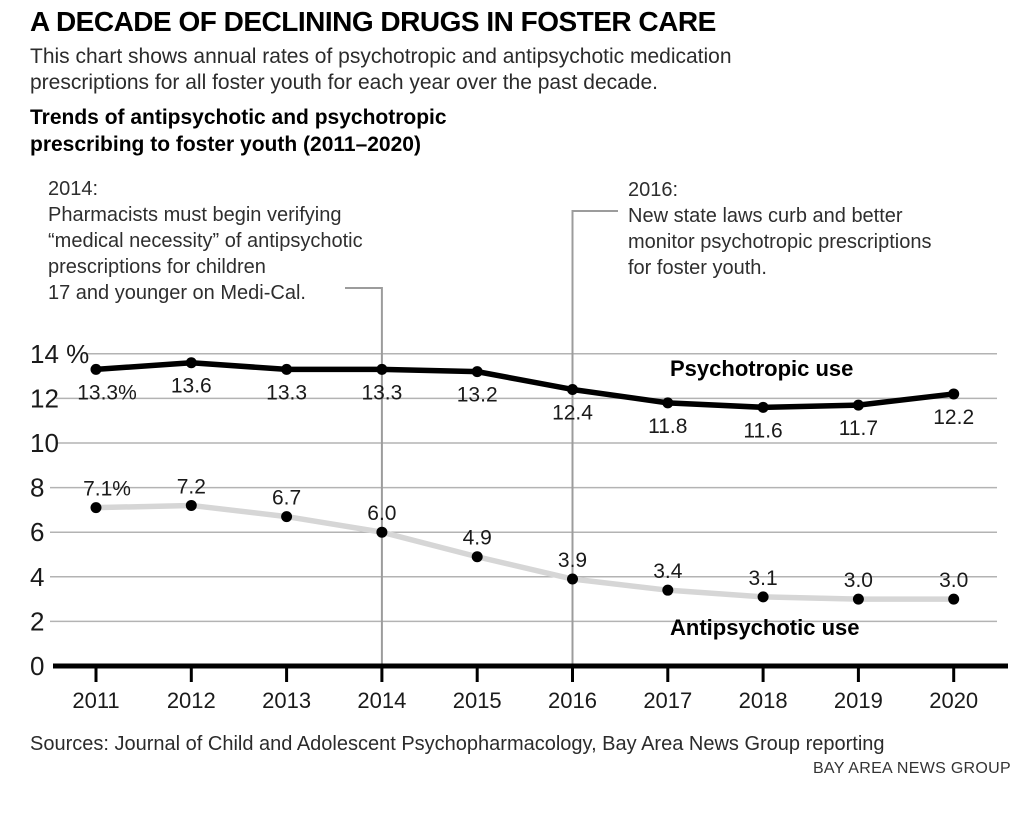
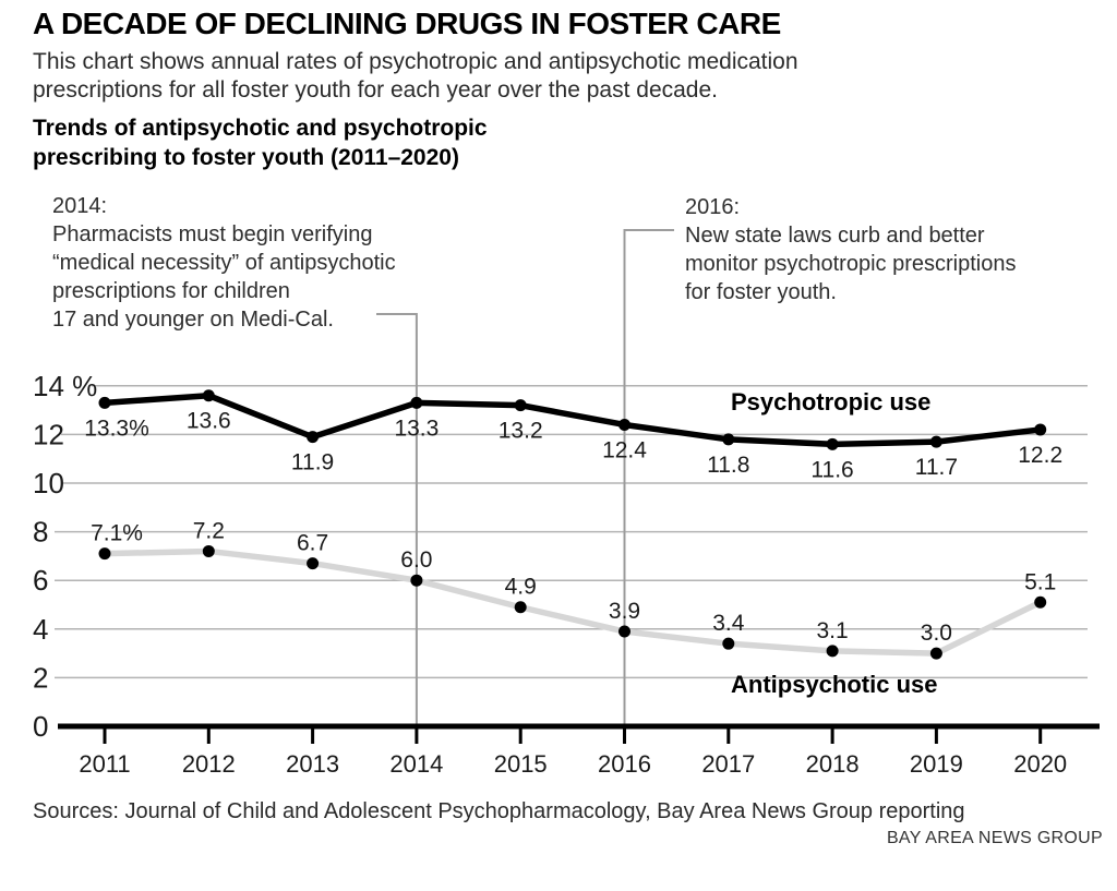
Psychotropic use/2013: 13.3 -> 11.9
Antipsychotic use/2020: 3.0 -> 5.1
